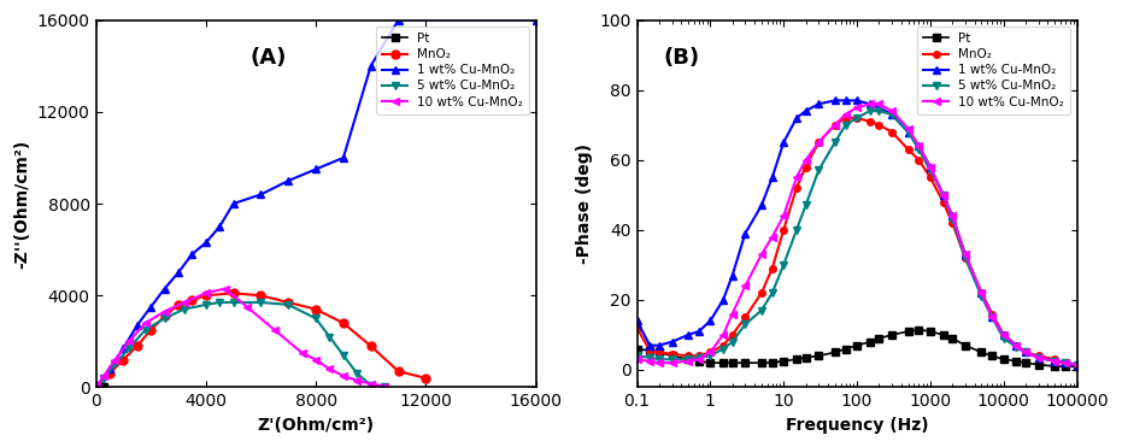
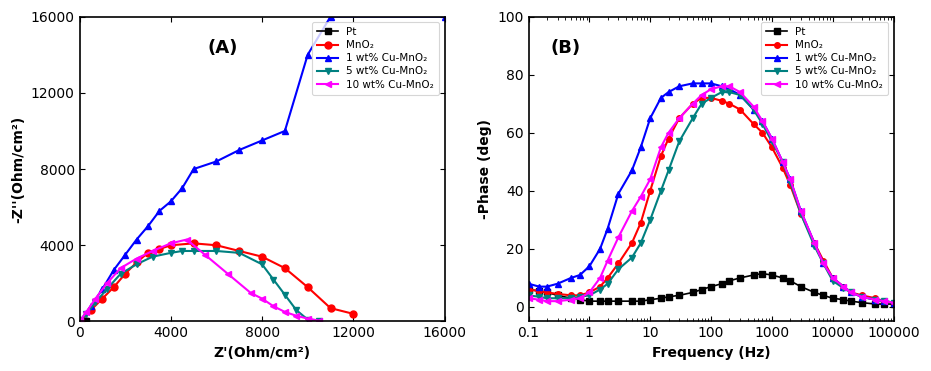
MnO₂/0.1: 12.0 -> 6.0
1 wt% Cu-MnO₂/0.1: 14.0 -> 8.0
